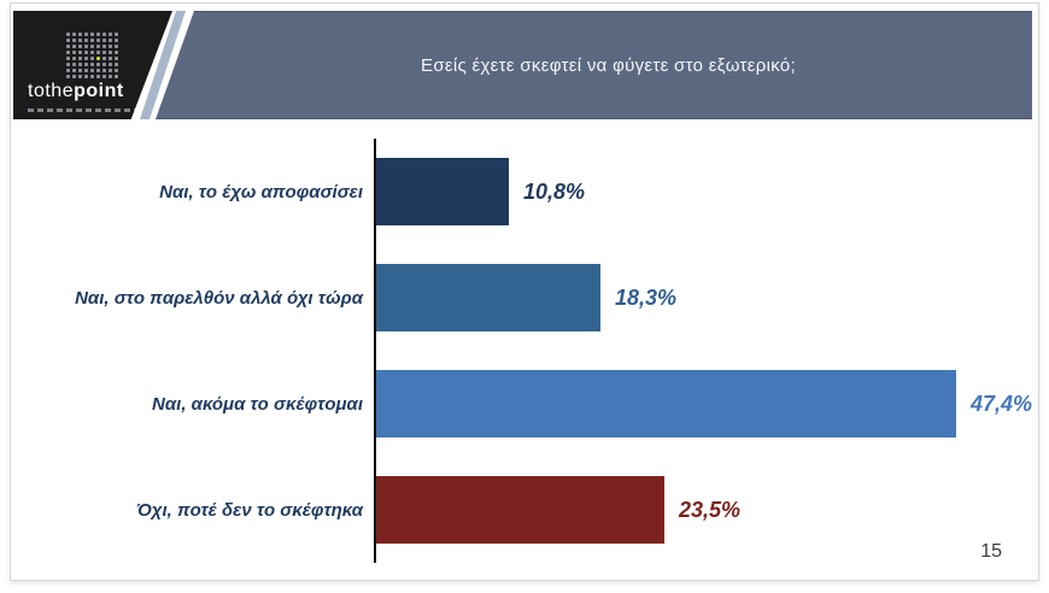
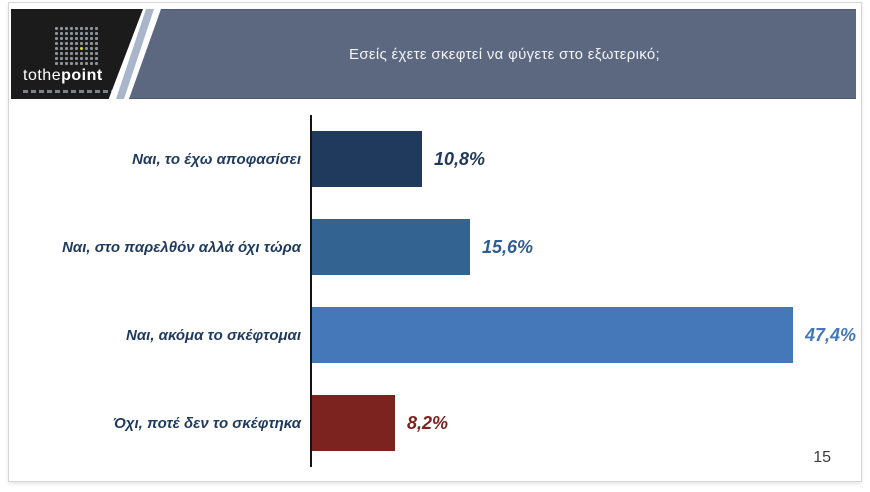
Ναι, στο παρελθόν αλλά όχι τώρα: 18,3% -> 15,6%
Όχι, ποτέ δεν το σκέφτηκα: 23,5% -> 8,2%
